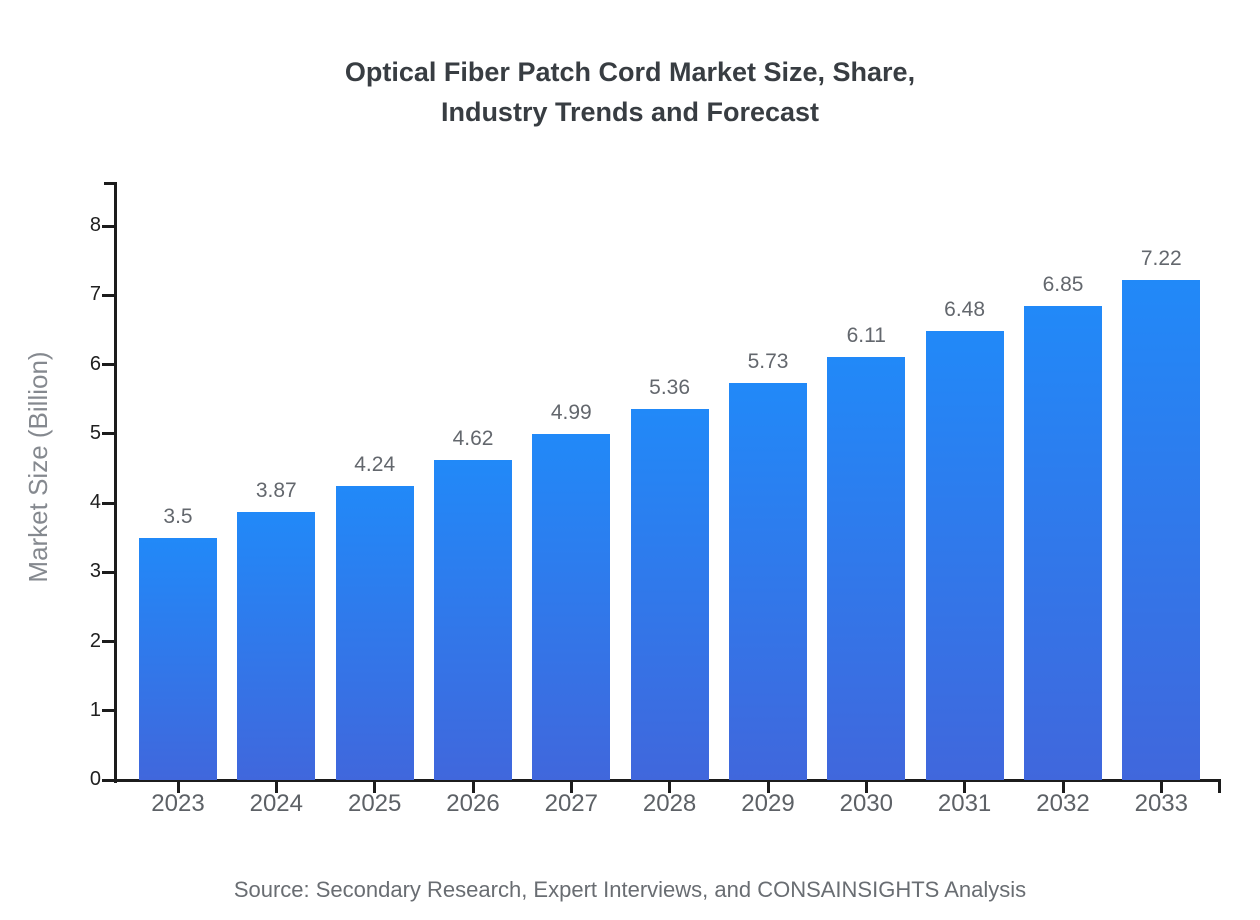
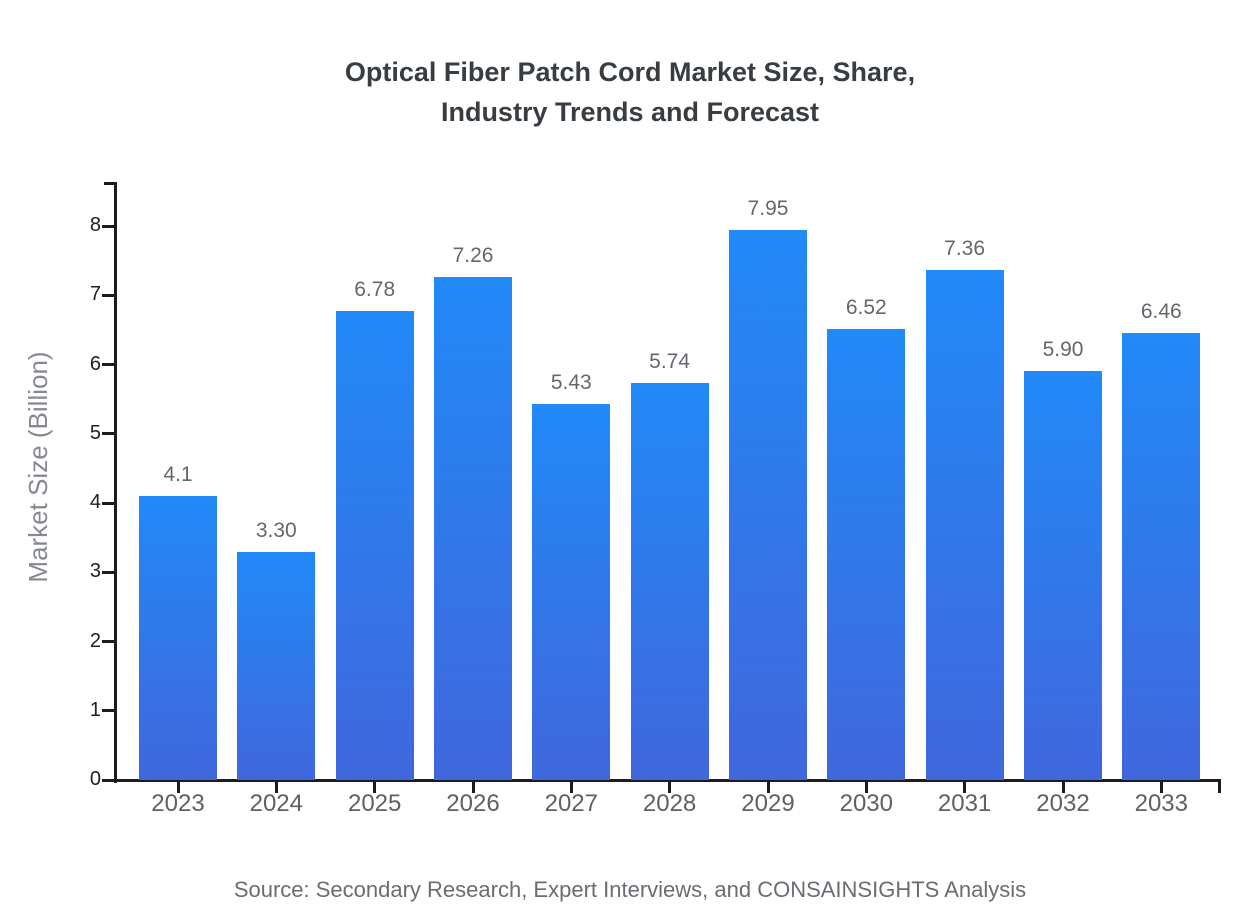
2023: 3.5 -> 4.1
2024: 3.87 -> 3.30
2025: 4.24 -> 6.78
2026: 4.62 -> 7.26
2027: 4.99 -> 5.43
2028: 5.36 -> 5.74
2029: 5.73 -> 7.95
2030: 6.11 -> 6.52
2031: 6.48 -> 7.36
2032: 6.85 -> 5.90
2033: 7.22 -> 6.46
